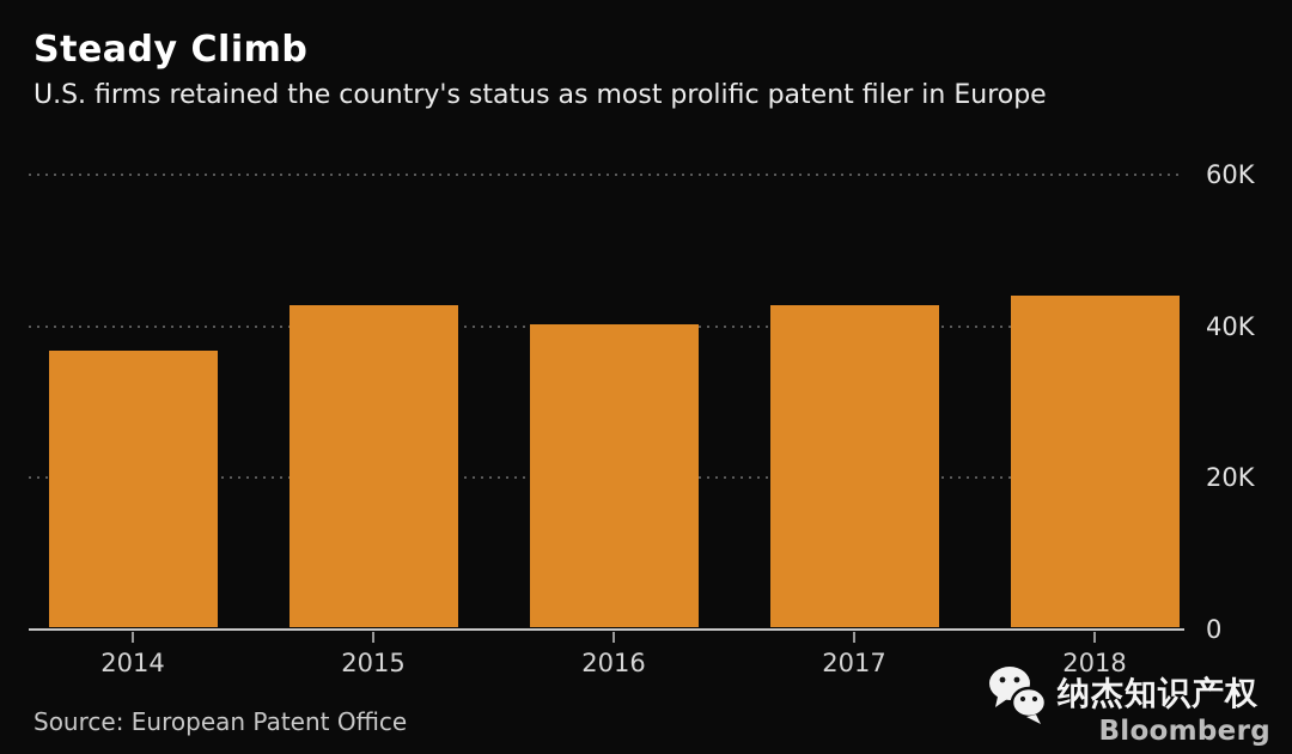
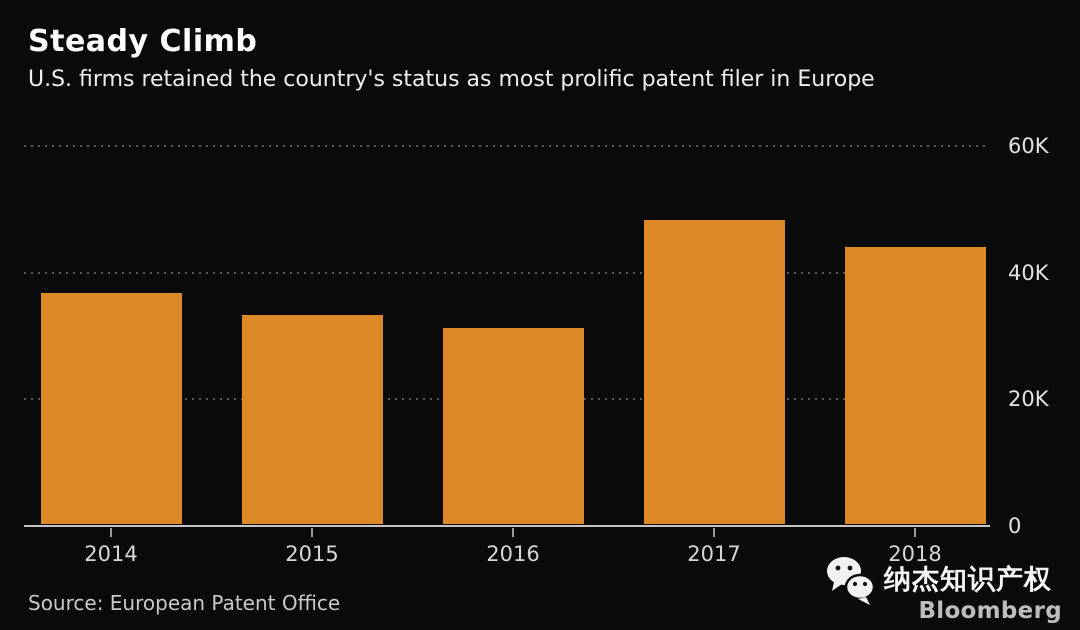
2015: 42K -> 33K
2016: 40K -> 31K
2017: 42K -> 48K
